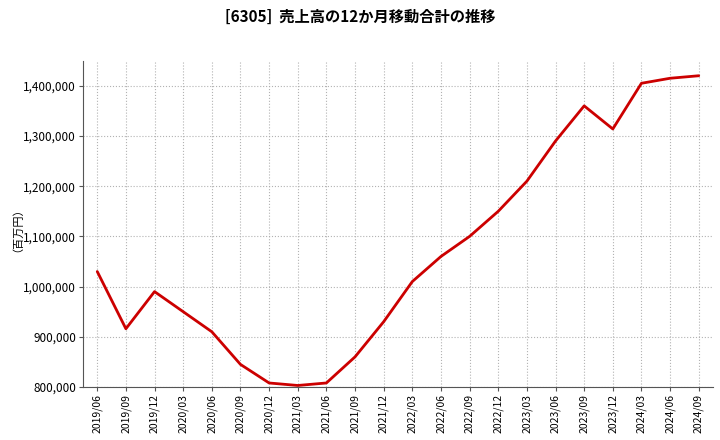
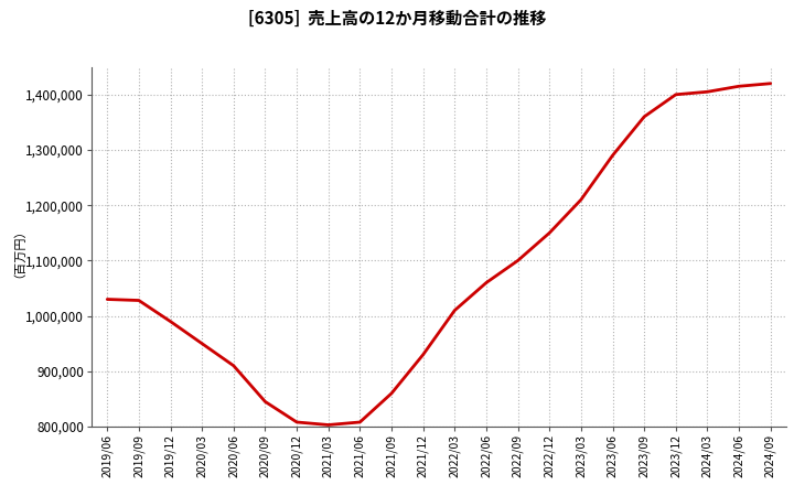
2019/09: 916,000 -> 1,028,000
2023/12: 1,314,000 -> 1,400,000
